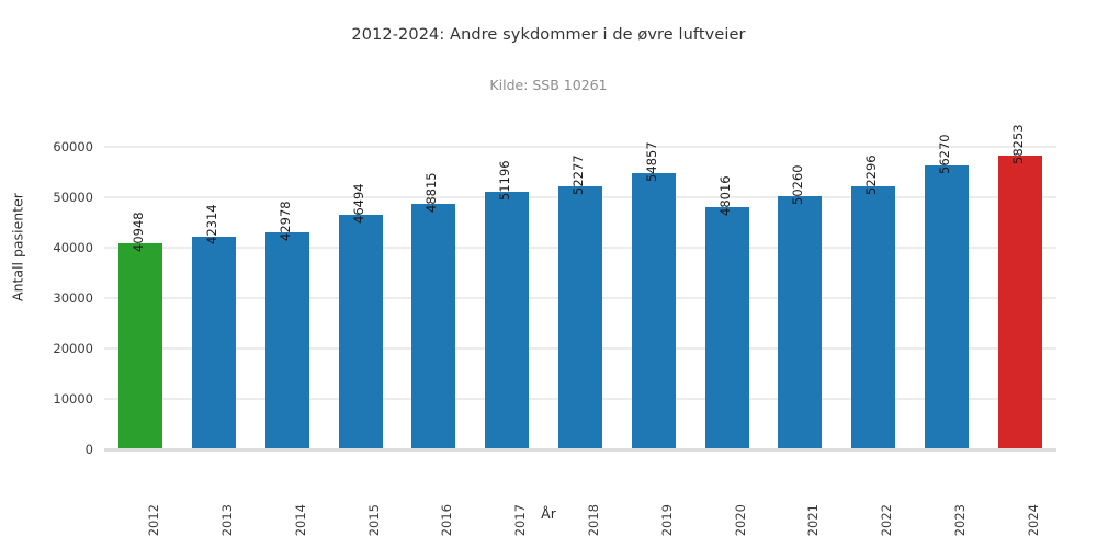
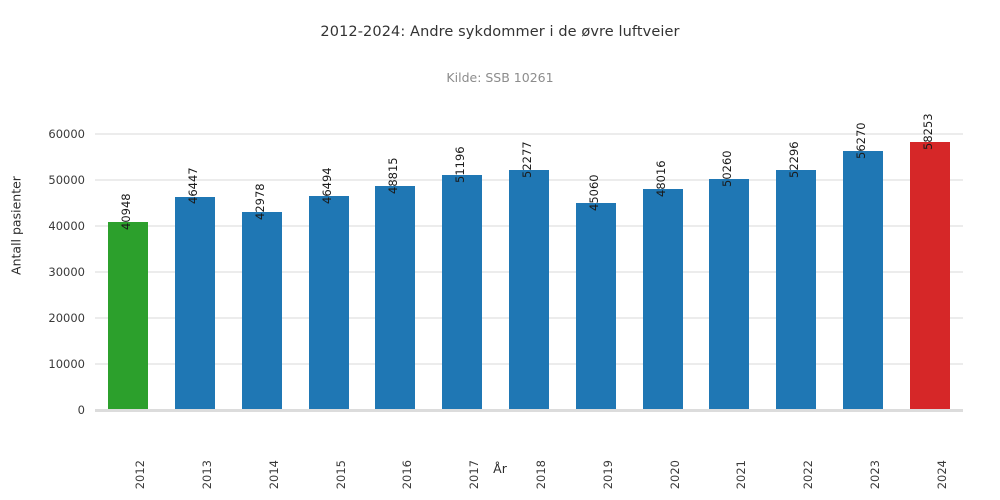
2013: 42314 -> 46447
2019: 54857 -> 45060
